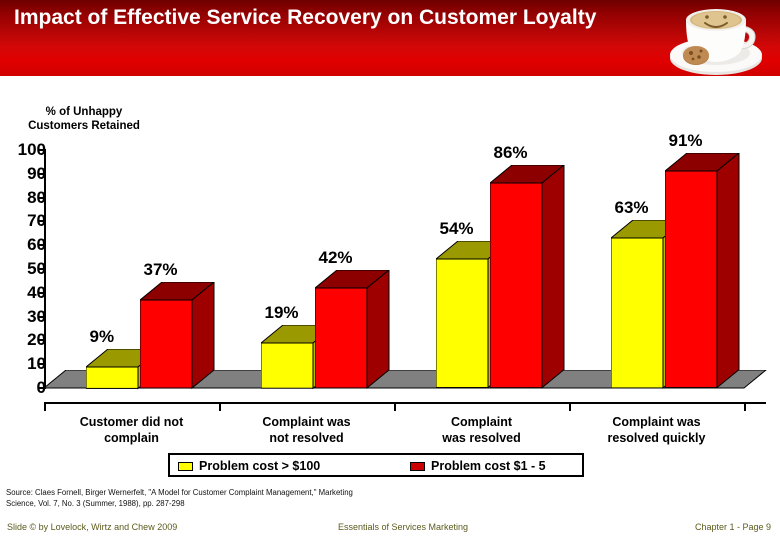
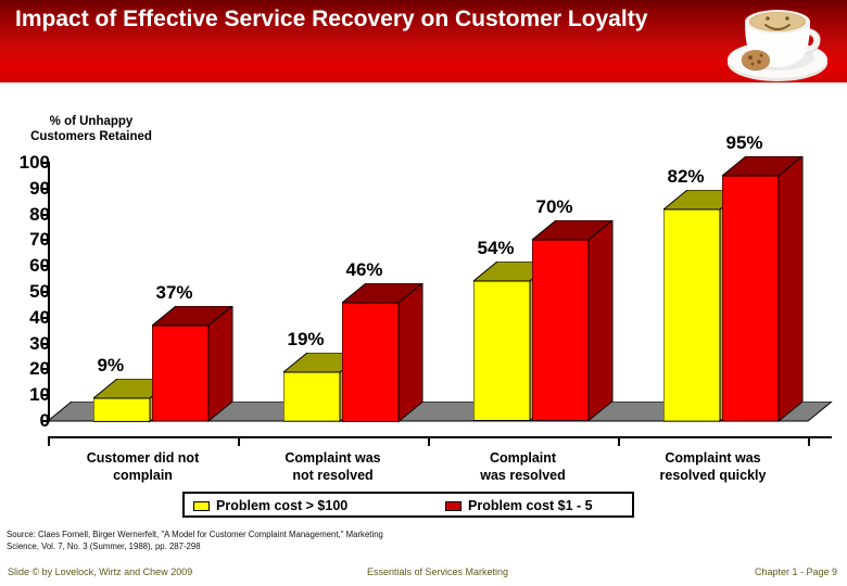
Problem cost $1 - 5/Complaint was not resolved: 42% -> 46%
Problem cost $1 - 5/Complaint was resolved: 86% -> 70%
Problem cost > $100/Complaint was resolved quickly: 63% -> 82%
Problem cost $1 - 5/Complaint was resolved quickly: 91% -> 95%
